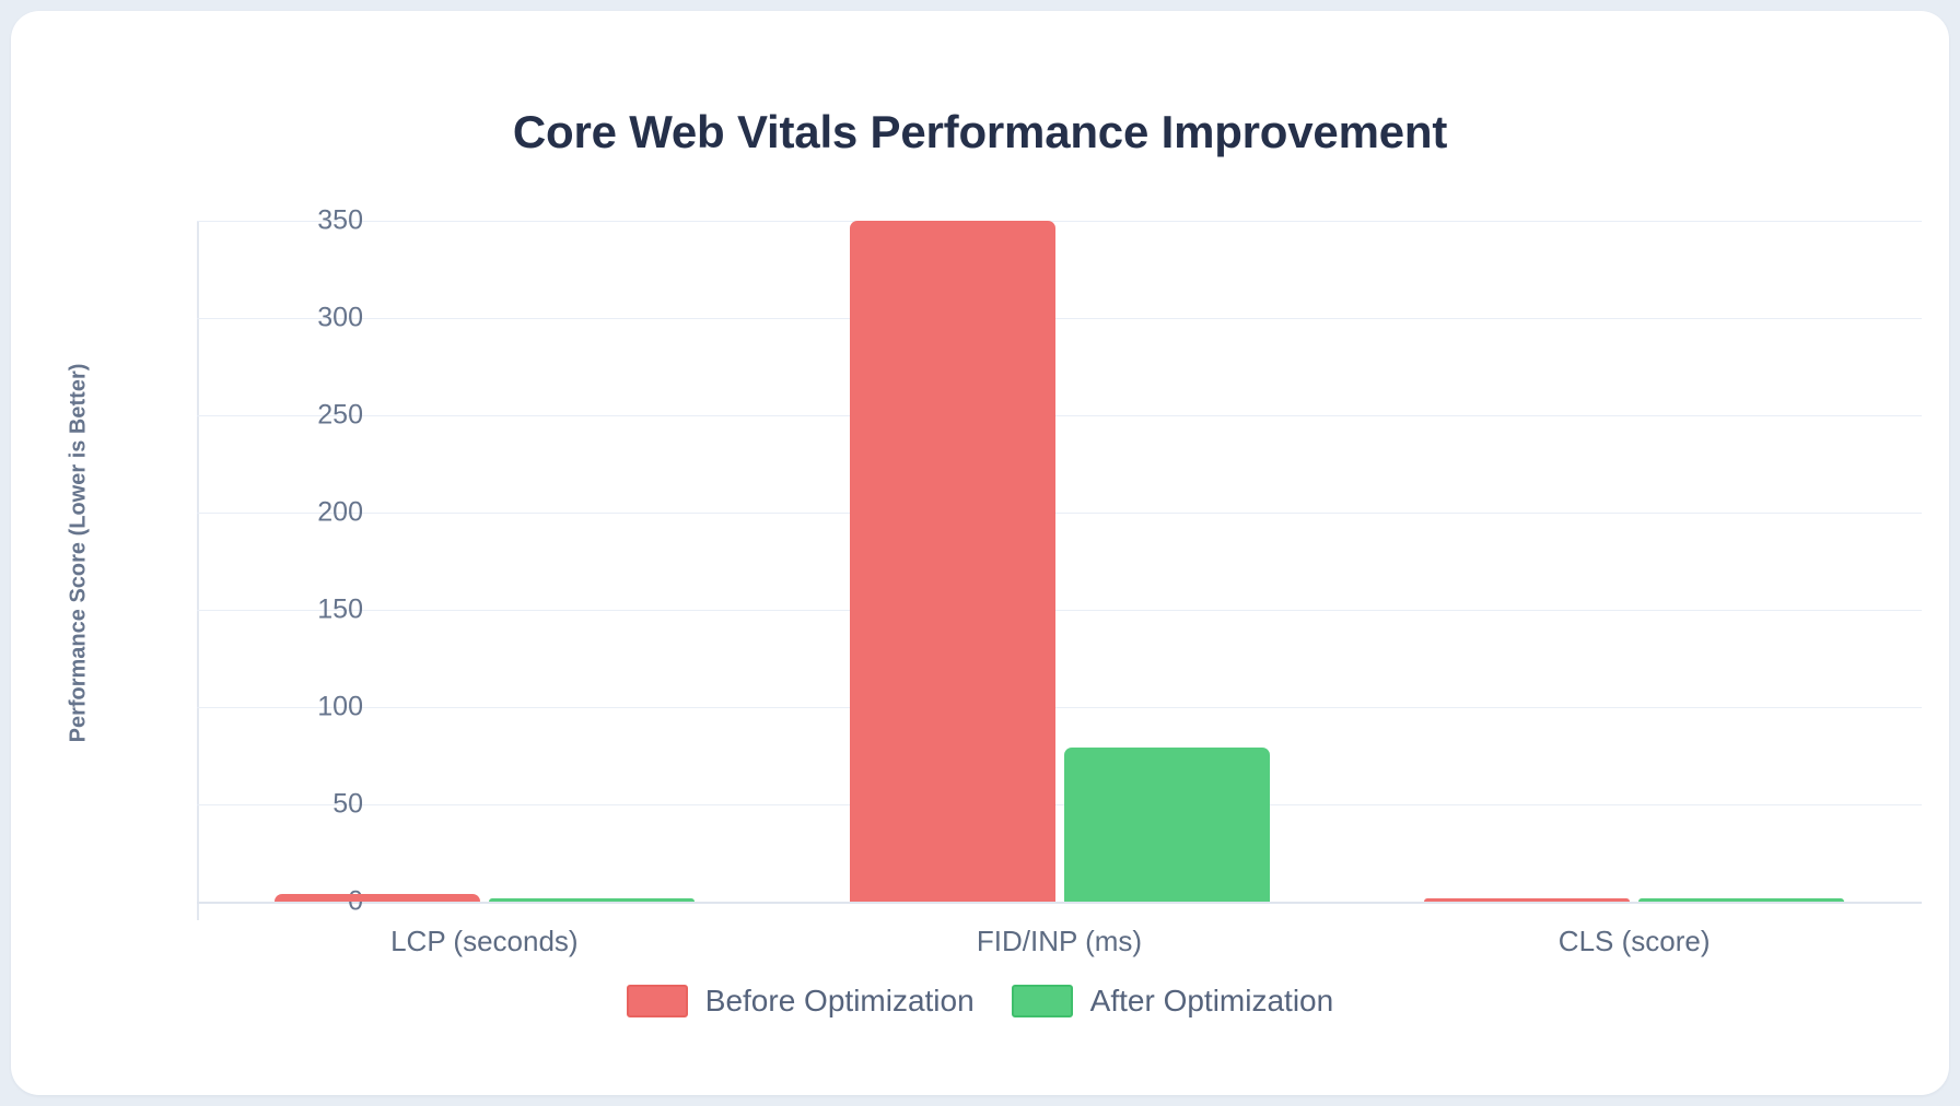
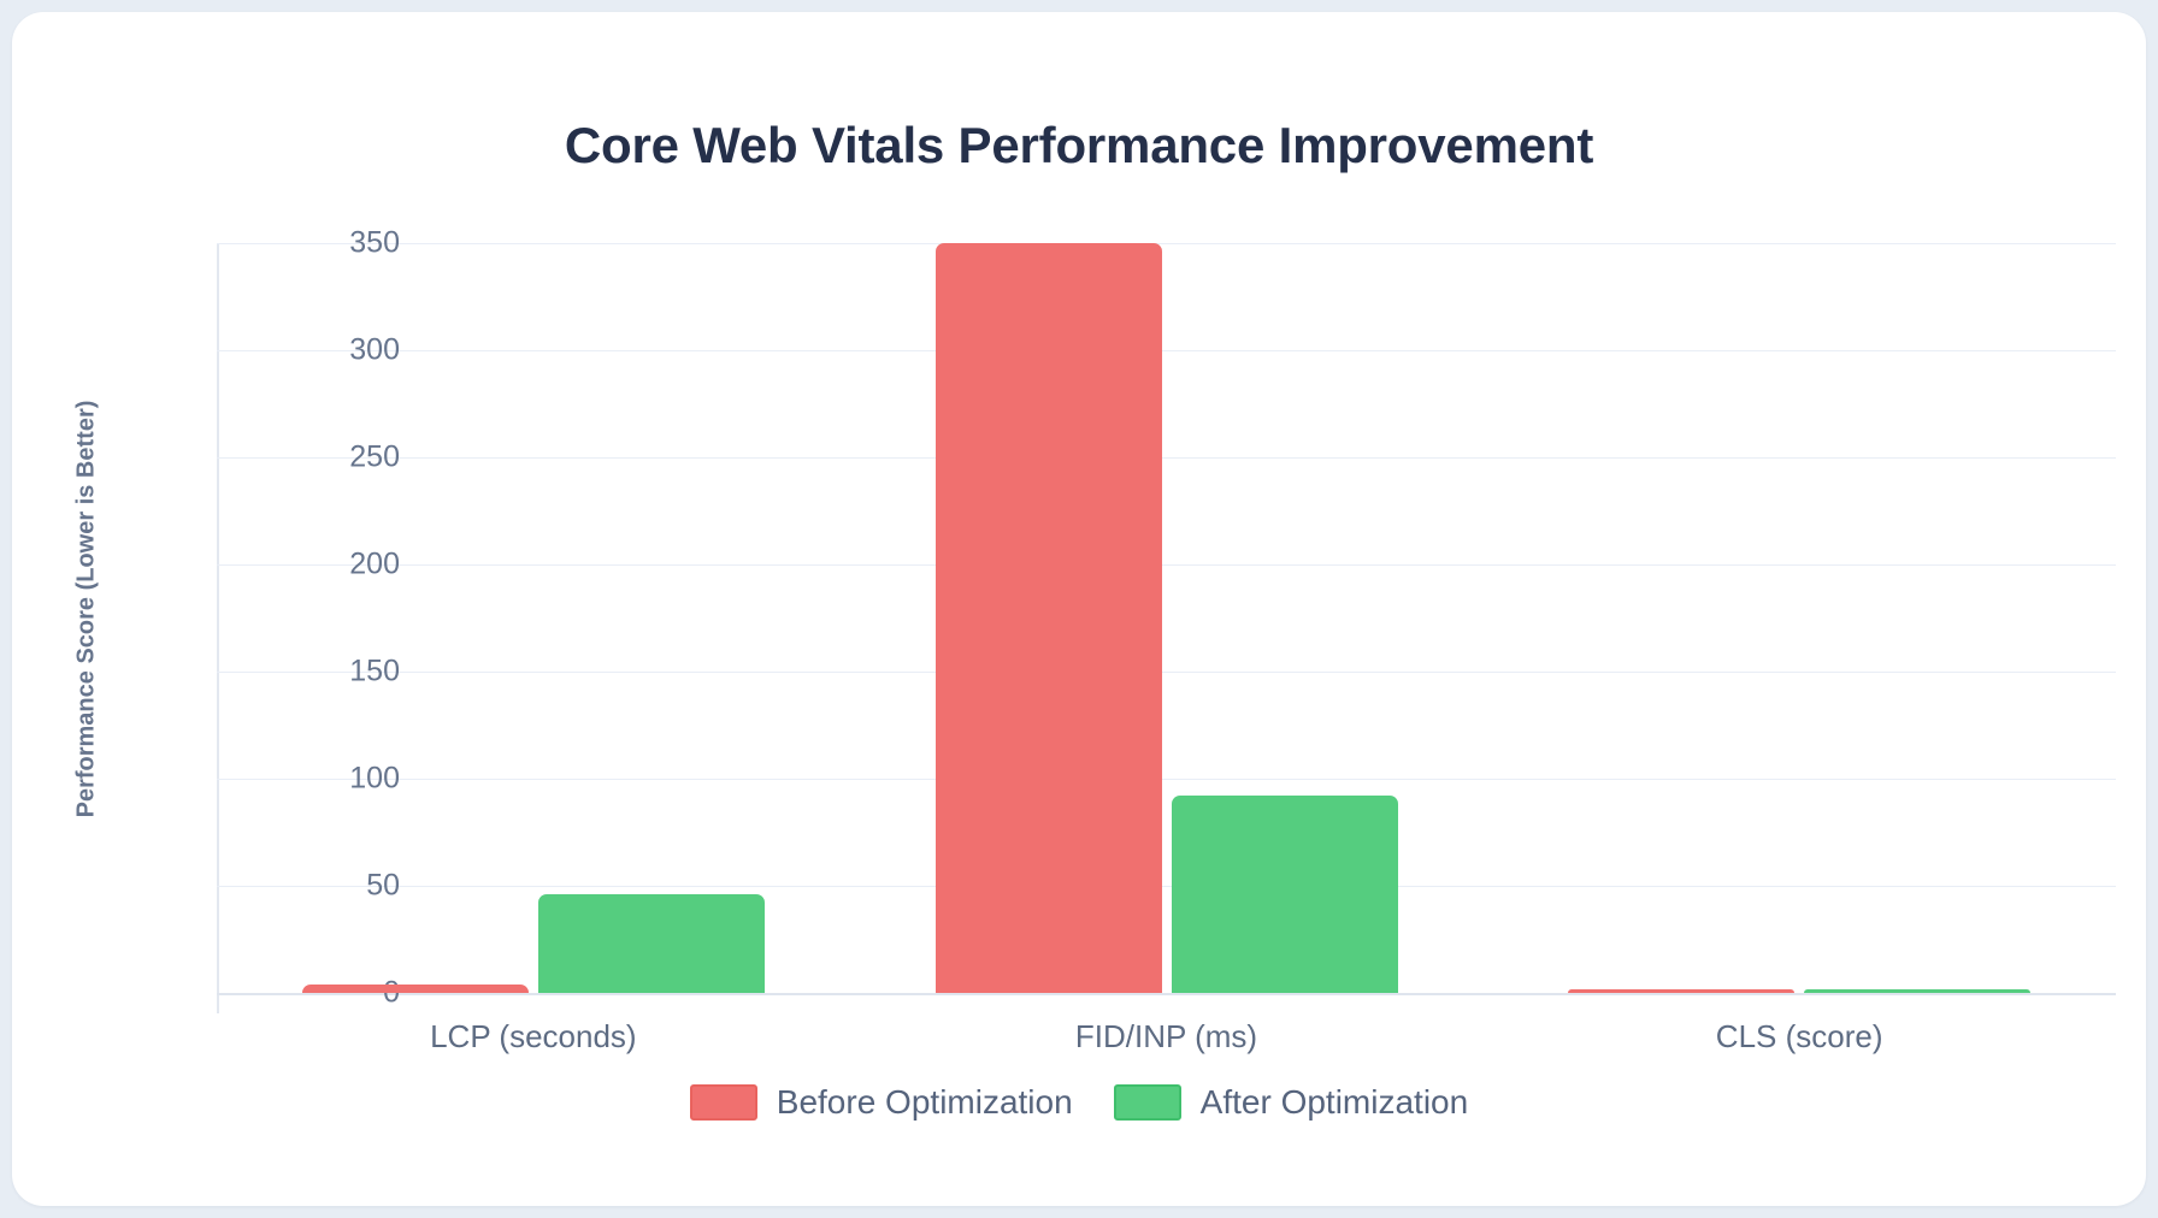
After Optimization/LCP (seconds): 2 -> 46
After Optimization/FID/INP (ms): 79 -> 92
